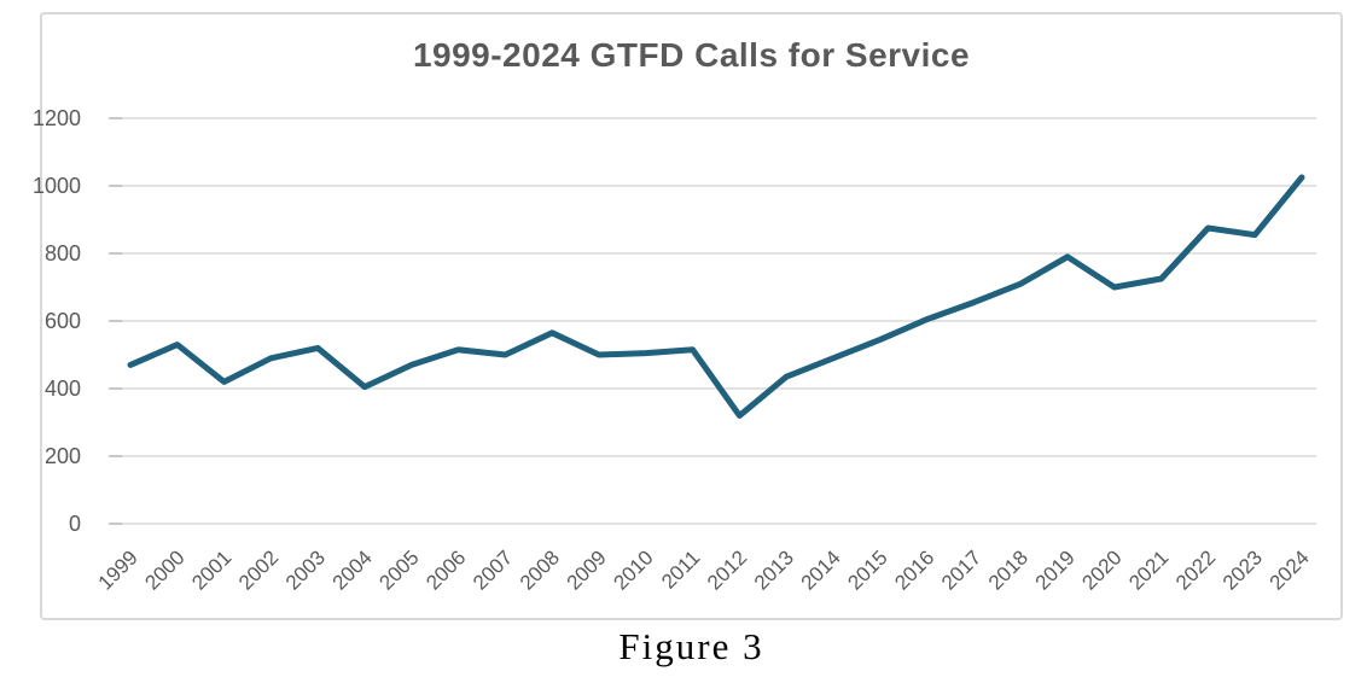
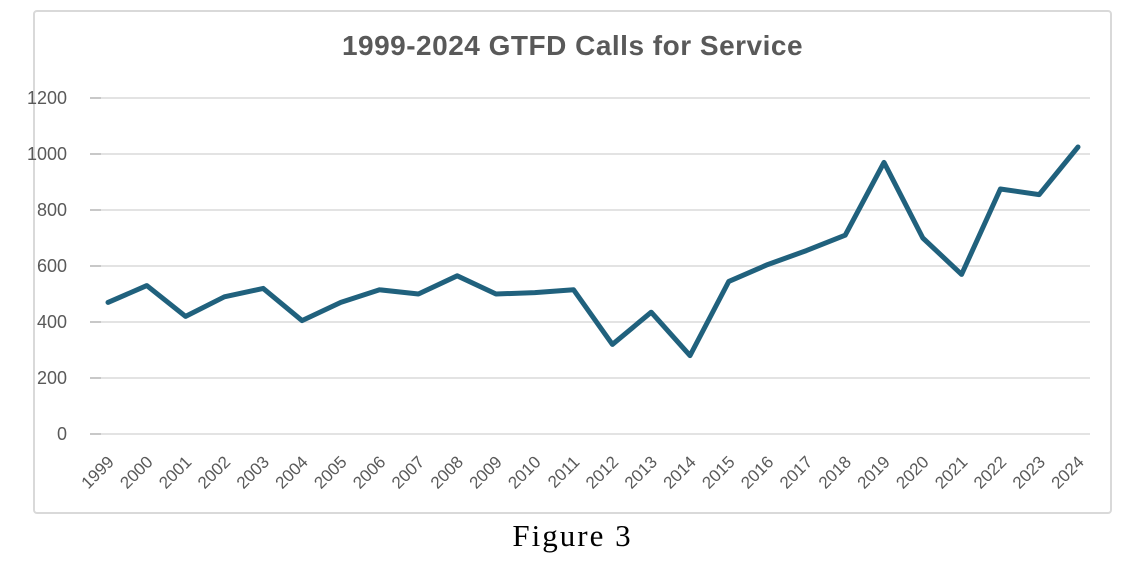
2014: 490 -> 280
2019: 790 -> 970
2021: 720 -> 570
